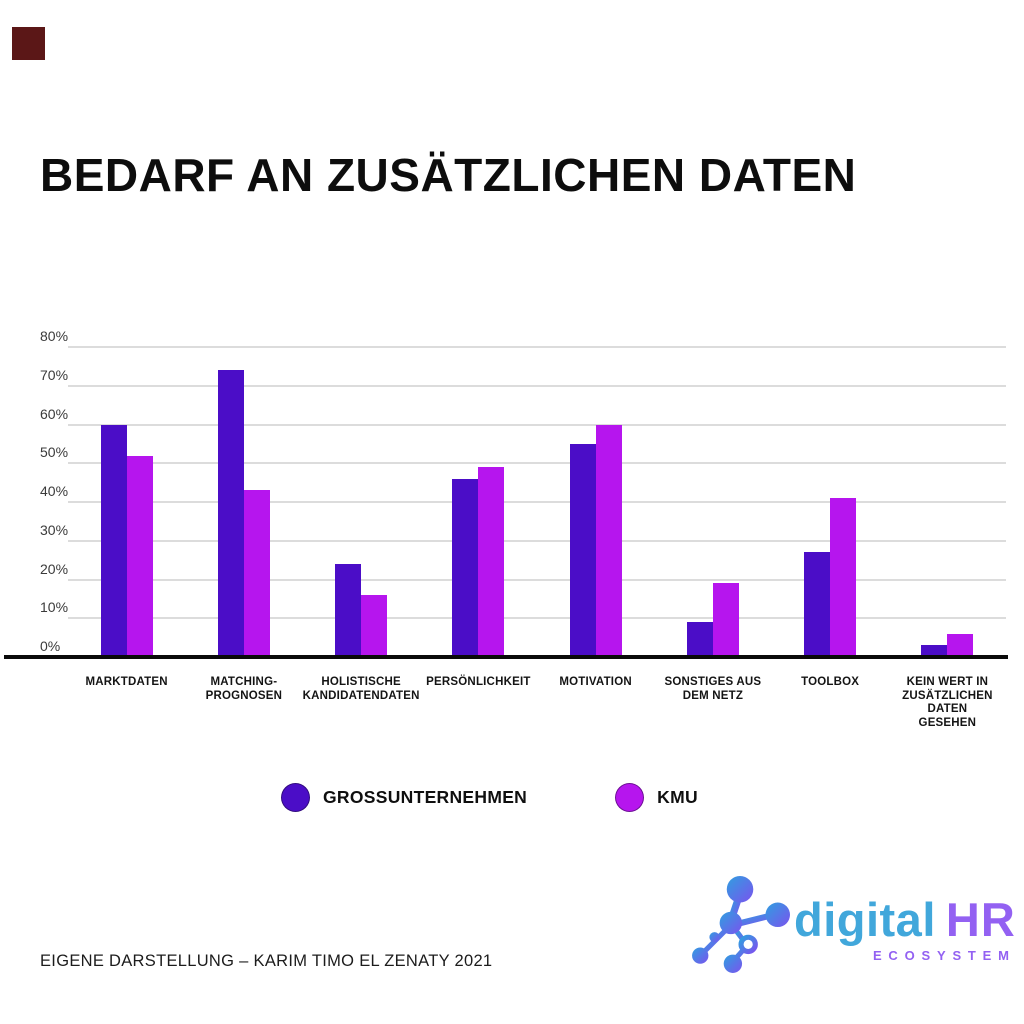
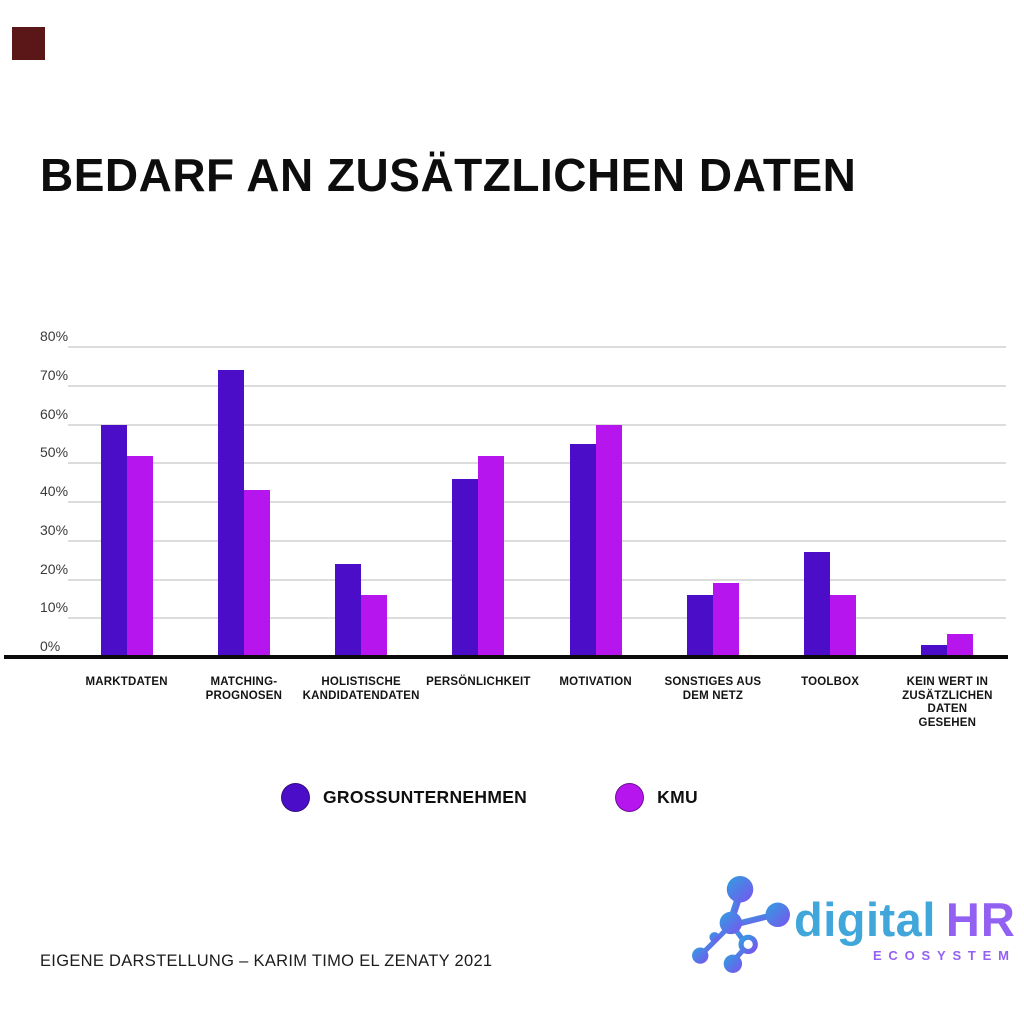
KMU/PERSÖNLICHKEIT: 49% -> 52%
GROSSUNTERNEHMEN/SONSTIGES AUS DEM NETZ: 9% -> 16%
KMU/TOOLBOX: 41% -> 16%
